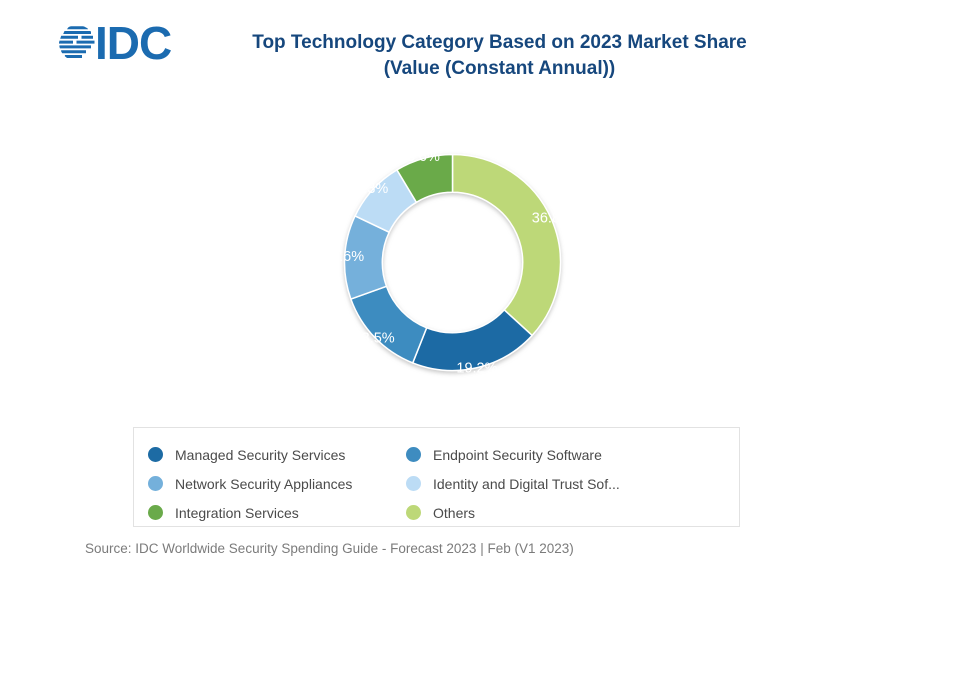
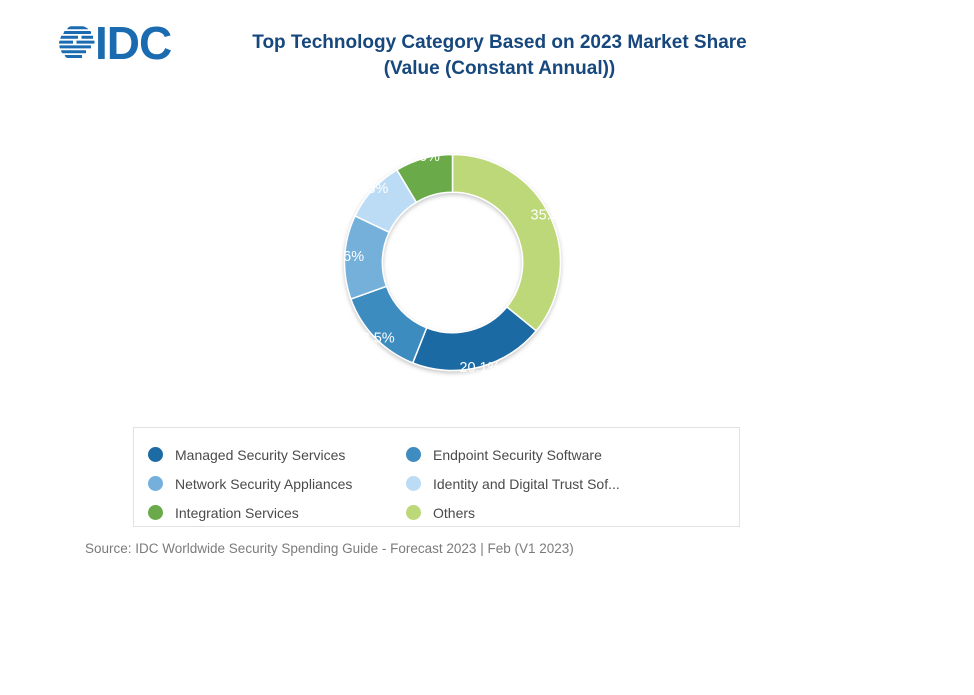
Others: 36.8% -> 35.9%
Managed Security Services: 19.2% -> 20.1%
